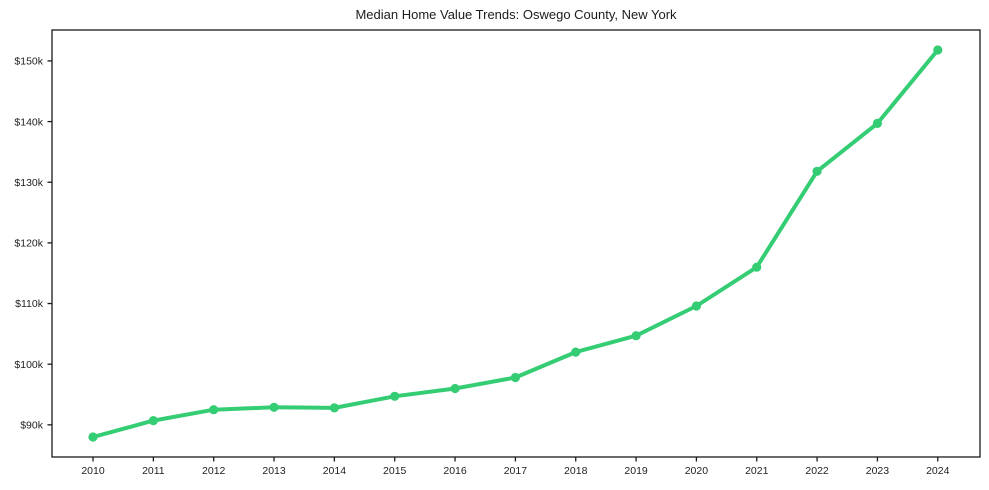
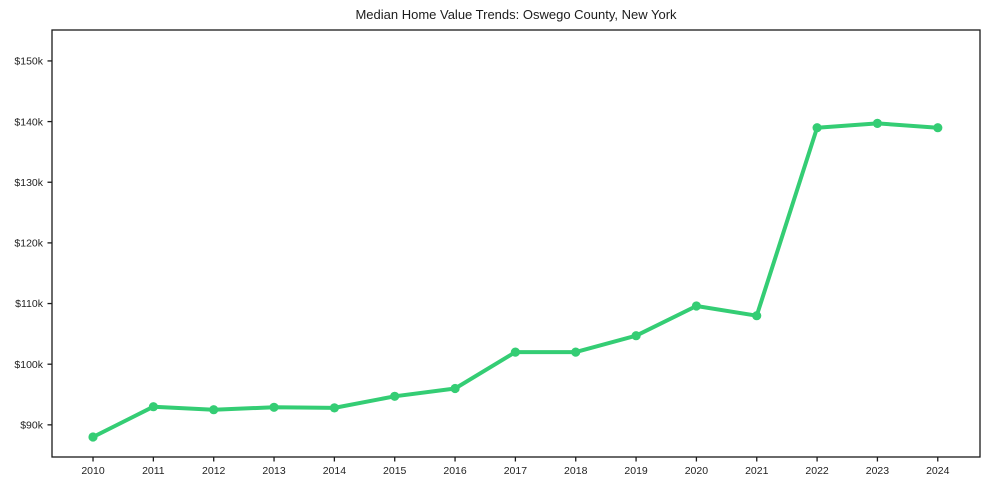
2011: $91k -> $93k
2017: $98k -> $102k
2021: $116k -> $108k
2022: $132k -> $139k
2024: $152k -> $139k
